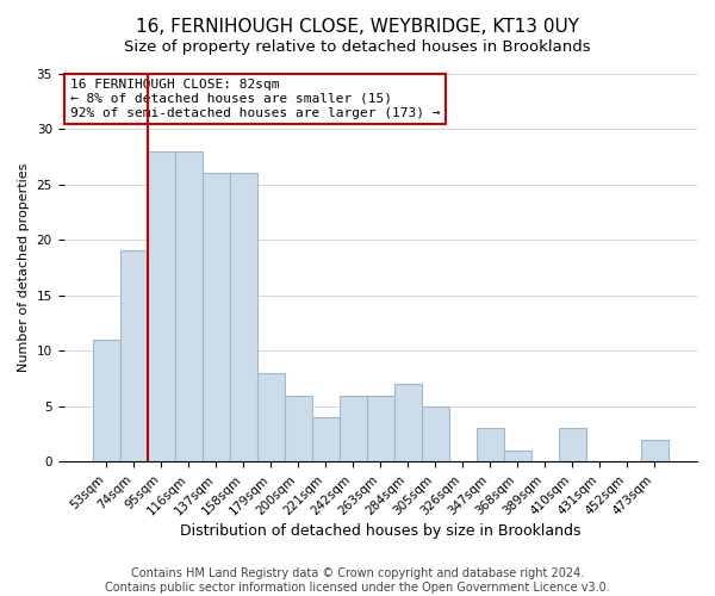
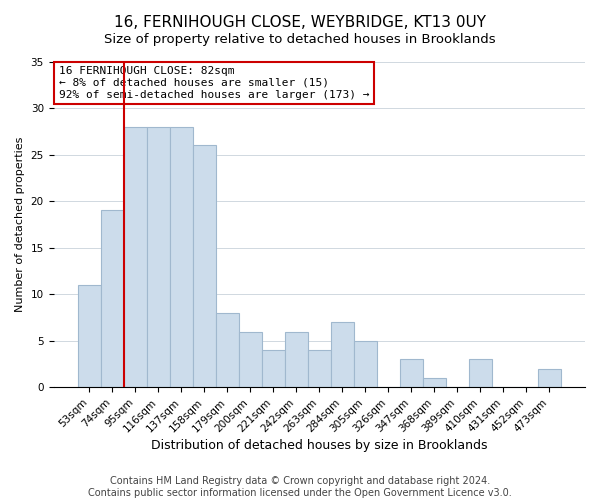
137sqm: 26 -> 28
263sqm: 6 -> 4
